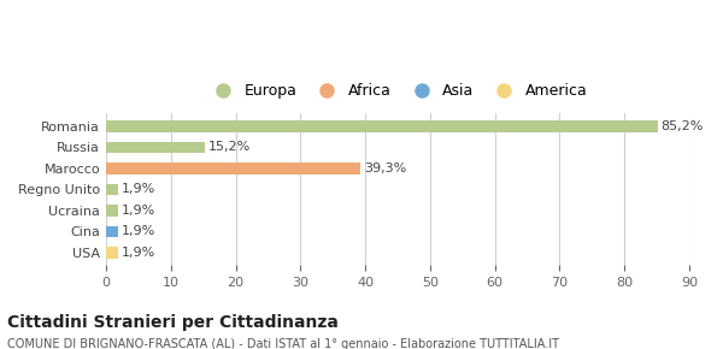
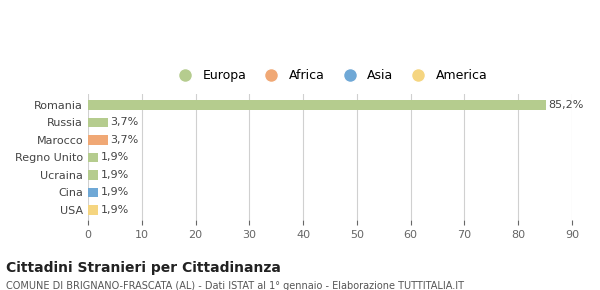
Russia: 15,2% -> 3,7%
Marocco: 39,3% -> 3,7%
